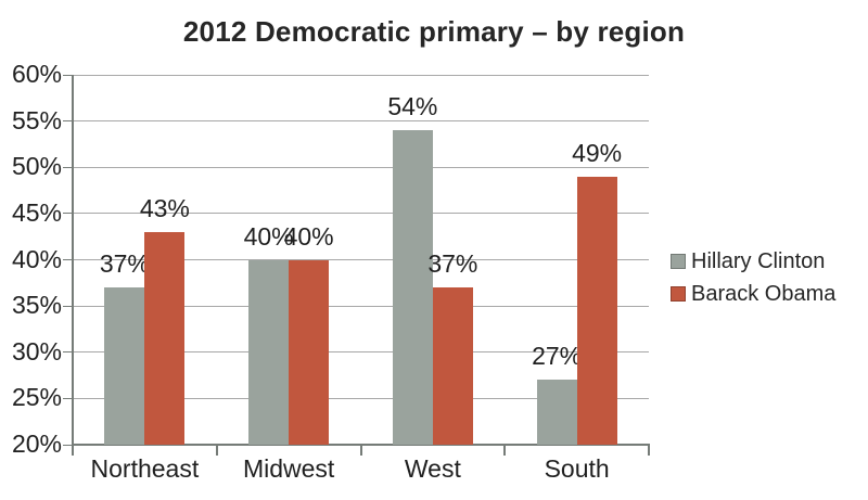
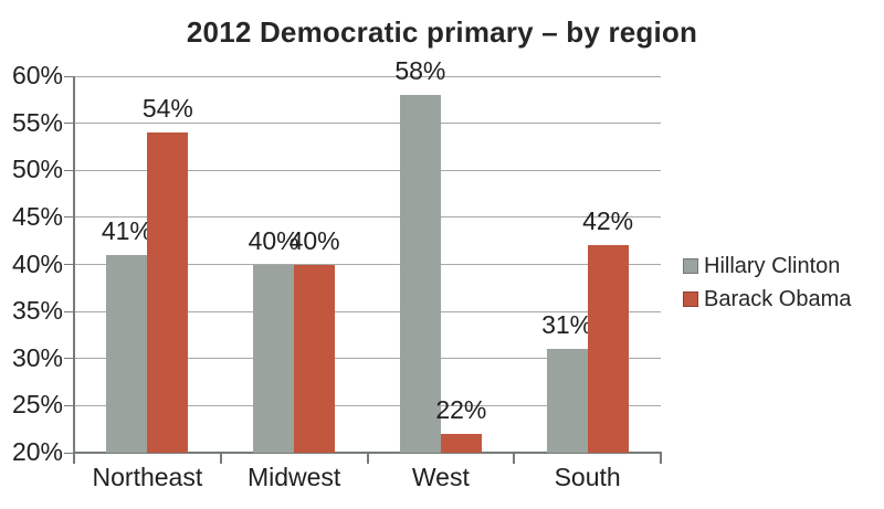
Hillary Clinton/Northeast: 37% -> 41%
Barack Obama/Northeast: 43% -> 54%
Hillary Clinton/West: 54% -> 58%
Barack Obama/West: 37% -> 22%
Hillary Clinton/South: 27% -> 31%
Barack Obama/South: 49% -> 42%
